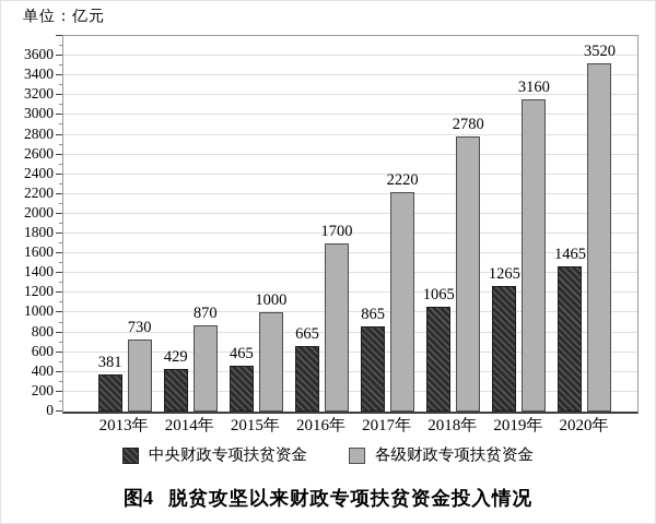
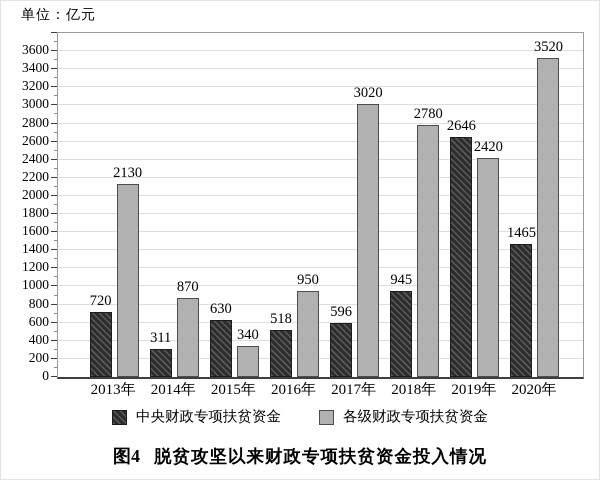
中央财政专项扶贫资金/2013年: 381 -> 720
各级财政专项扶贫资金/2013年: 730 -> 2130
中央财政专项扶贫资金/2014年: 429 -> 311
中央财政专项扶贫资金/2015年: 465 -> 630
各级财政专项扶贫资金/2015年: 1000 -> 340
中央财政专项扶贫资金/2016年: 665 -> 518
各级财政专项扶贫资金/2016年: 1700 -> 950
中央财政专项扶贫资金/2017年: 865 -> 596
各级财政专项扶贫资金/2017年: 2220 -> 3020
中央财政专项扶贫资金/2018年: 1065 -> 945
中央财政专项扶贫资金/2019年: 1265 -> 2646
各级财政专项扶贫资金/2019年: 3160 -> 2420
